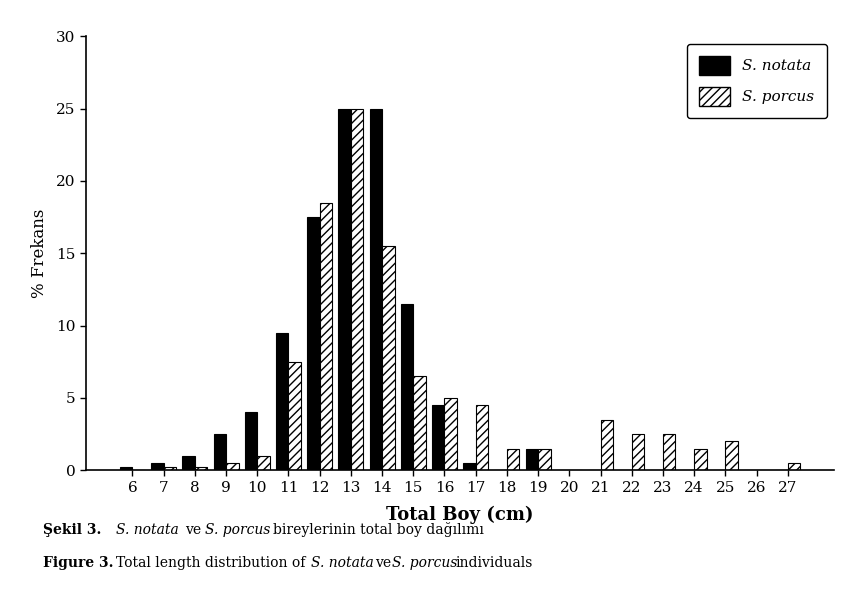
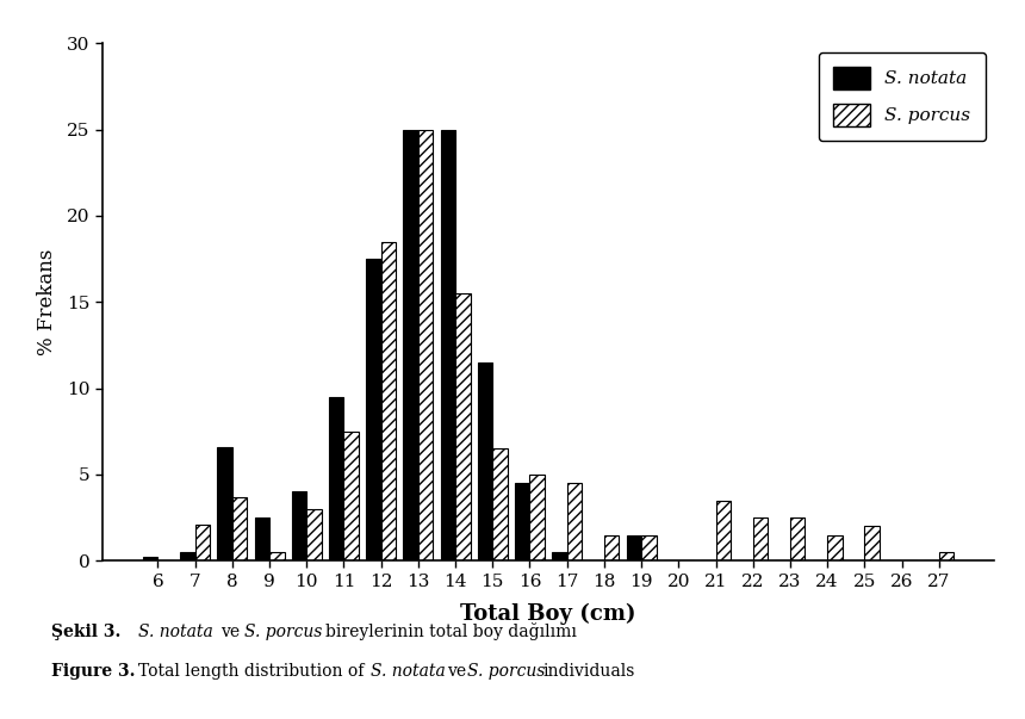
S. porcus/7: 0.2 -> 2.1
S. notata/8: 1.0 -> 6.6
S. porcus/8: 0.2 -> 3.7
S. porcus/10: 1.0 -> 3.0
